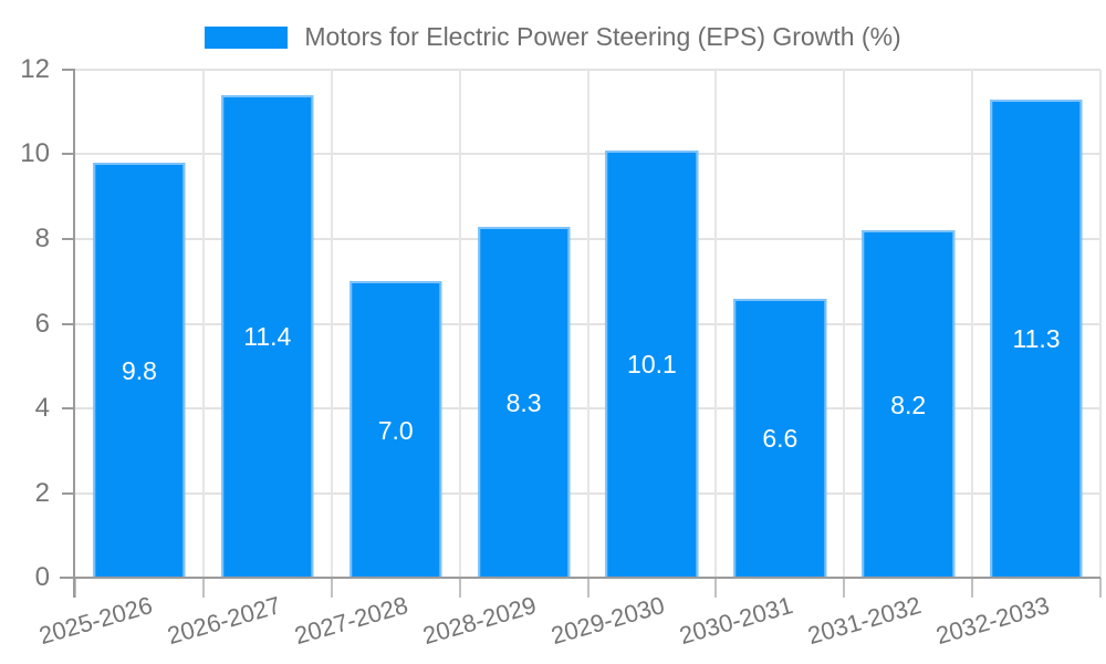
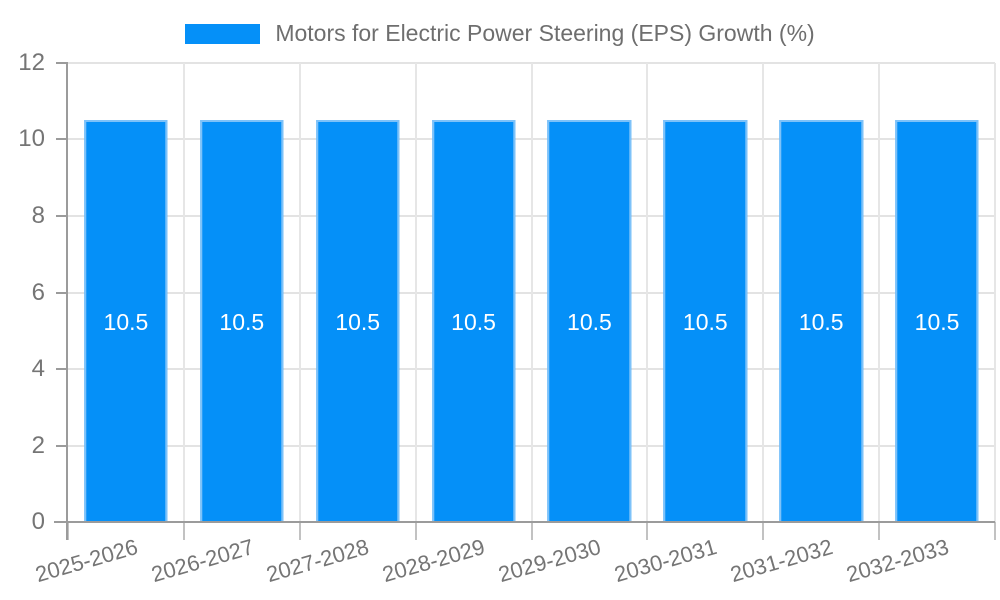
2025-2026: 9.8 -> 10.5
2026-2027: 11.4 -> 10.5
2027-2028: 7.0 -> 10.5
2028-2029: 8.3 -> 10.5
2029-2030: 10.1 -> 10.5
2030-2031: 6.6 -> 10.5
2031-2032: 8.2 -> 10.5
2032-2033: 11.3 -> 10.5
